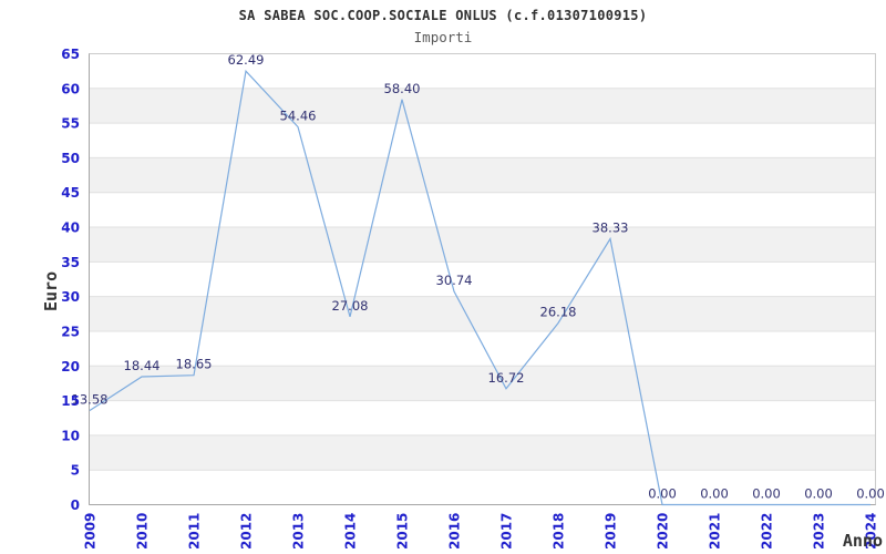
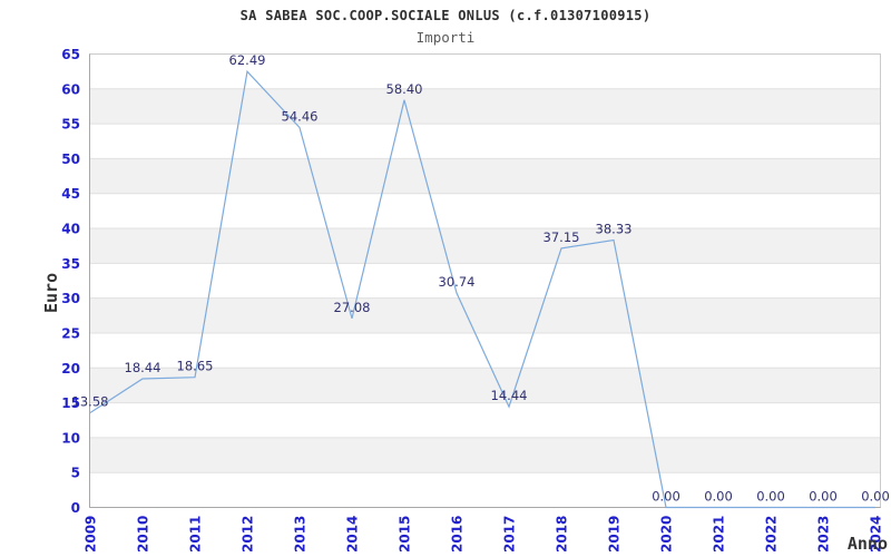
2017: 16.72 -> 14.44
2018: 26.18 -> 37.15
